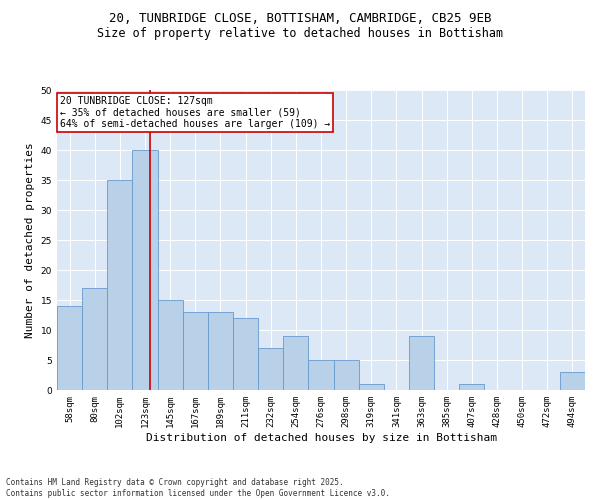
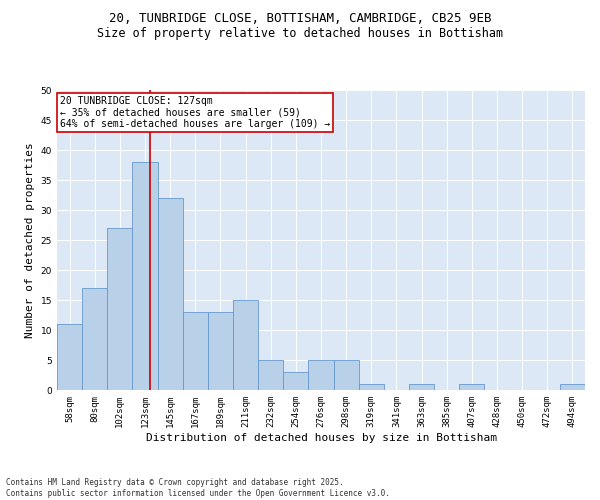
58sqm: 14 -> 11
102sqm: 35 -> 27
123sqm: 40 -> 38
145sqm: 15 -> 32
211sqm: 12 -> 15
232sqm: 7 -> 5
254sqm: 9 -> 3
363sqm: 9 -> 1
494sqm: 3 -> 1
